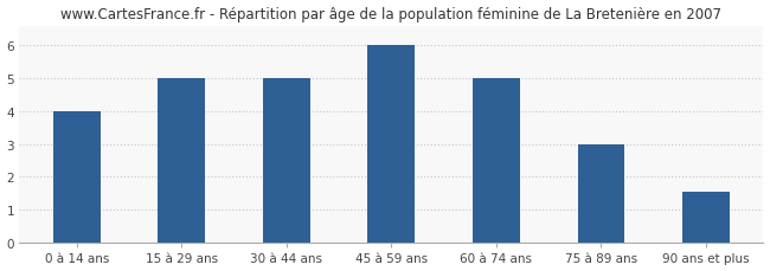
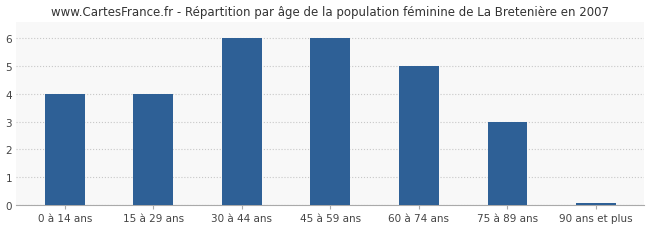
15 à 29 ans: 5.00 -> 4.00
30 à 44 ans: 5.00 -> 6.00
90 ans et plus: 1.55 -> 0.07
